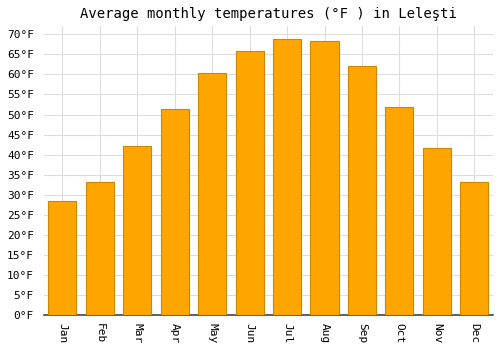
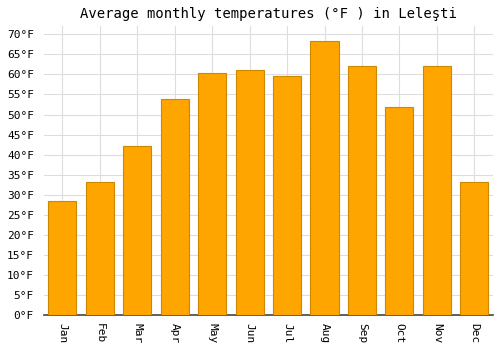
Apr: 51.3°F -> 54.0°F
Jun: 65.8°F -> 61.0°F
Jul: 68.9°F -> 59.5°F
Nov: 41.7°F -> 62.0°F
